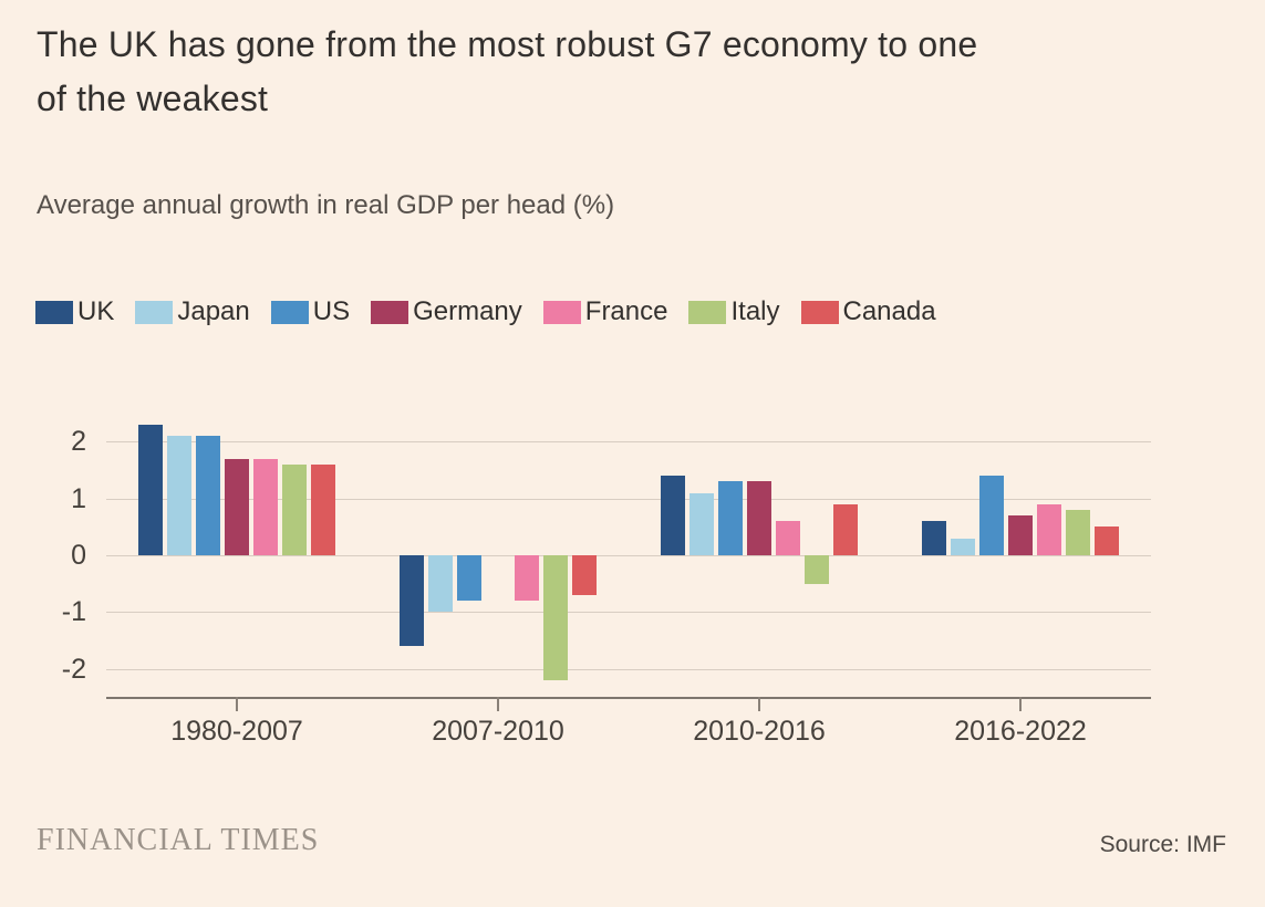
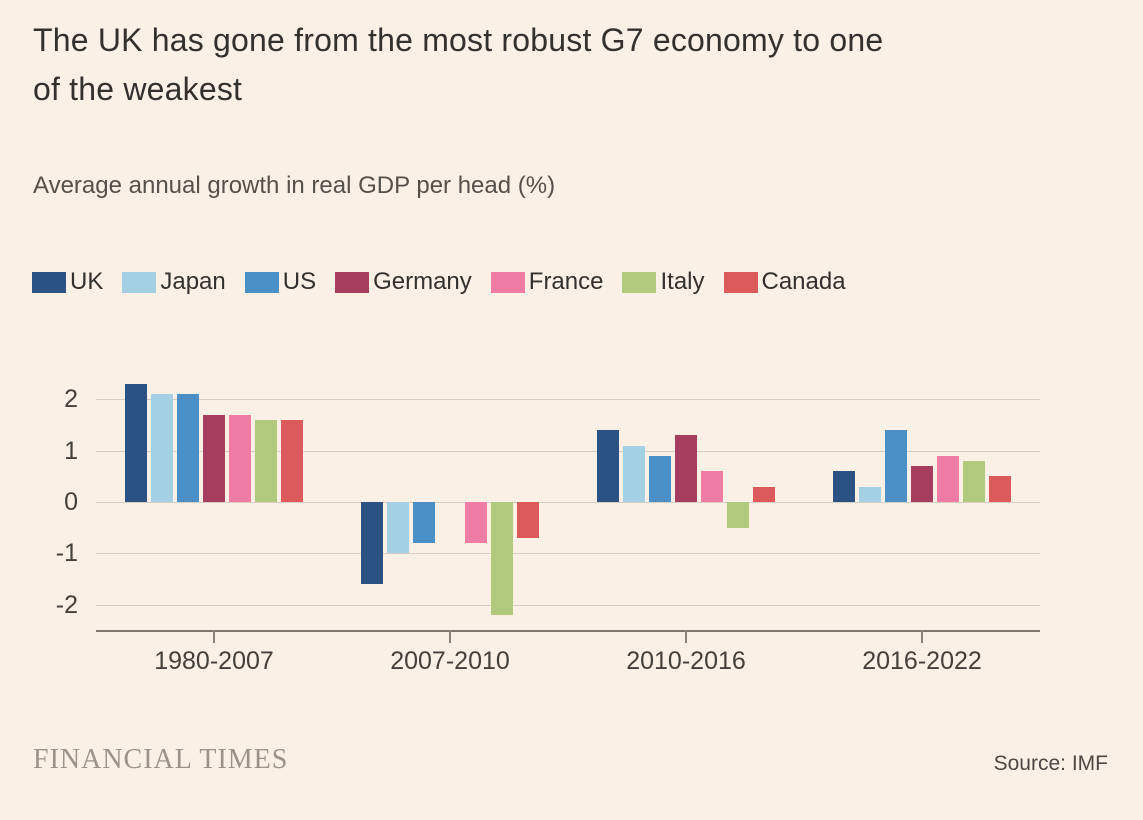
US/2010-2016: 1.3 -> 0.9
Canada/2010-2016: 0.9 -> 0.3
